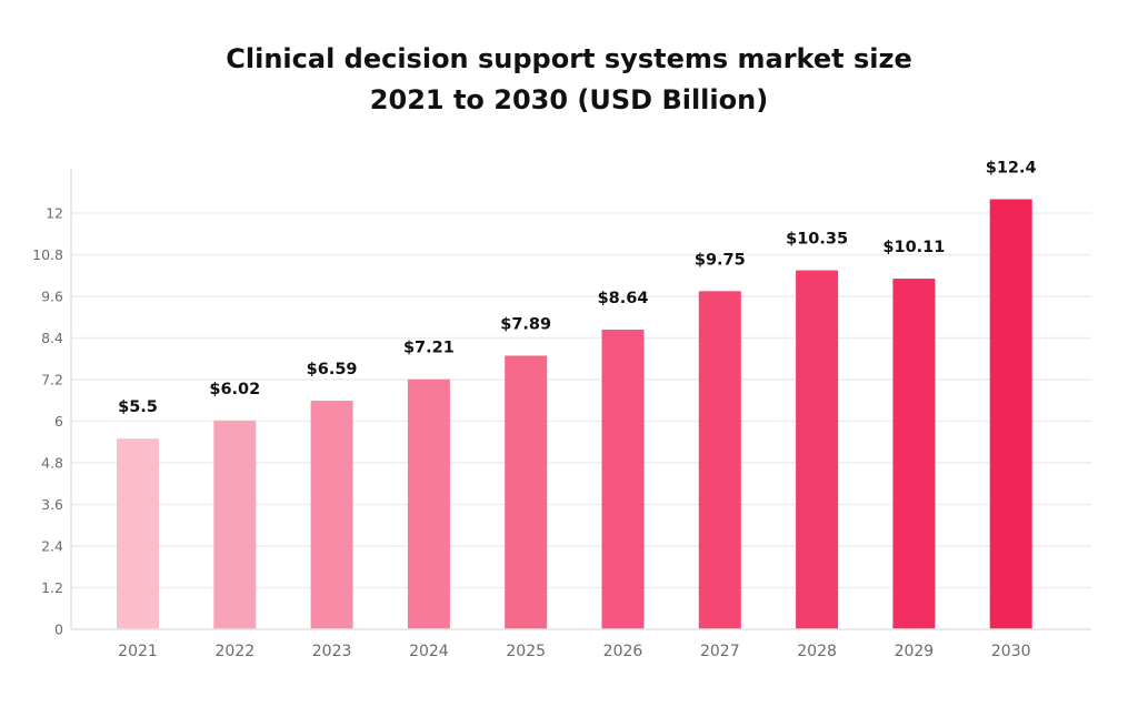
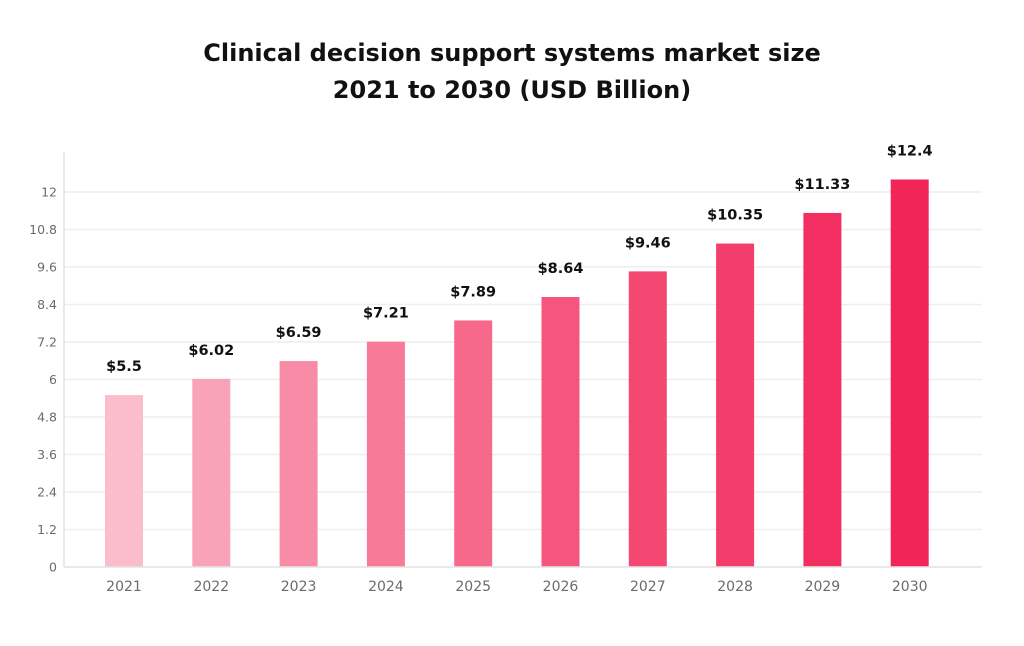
2027: $9.75 -> $9.46
2029: $10.11 -> $11.33
